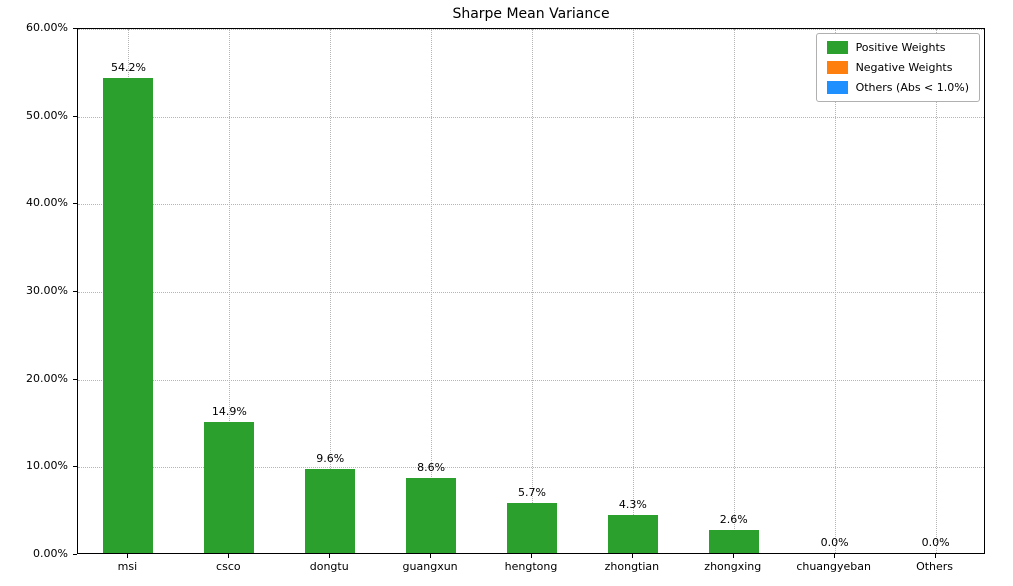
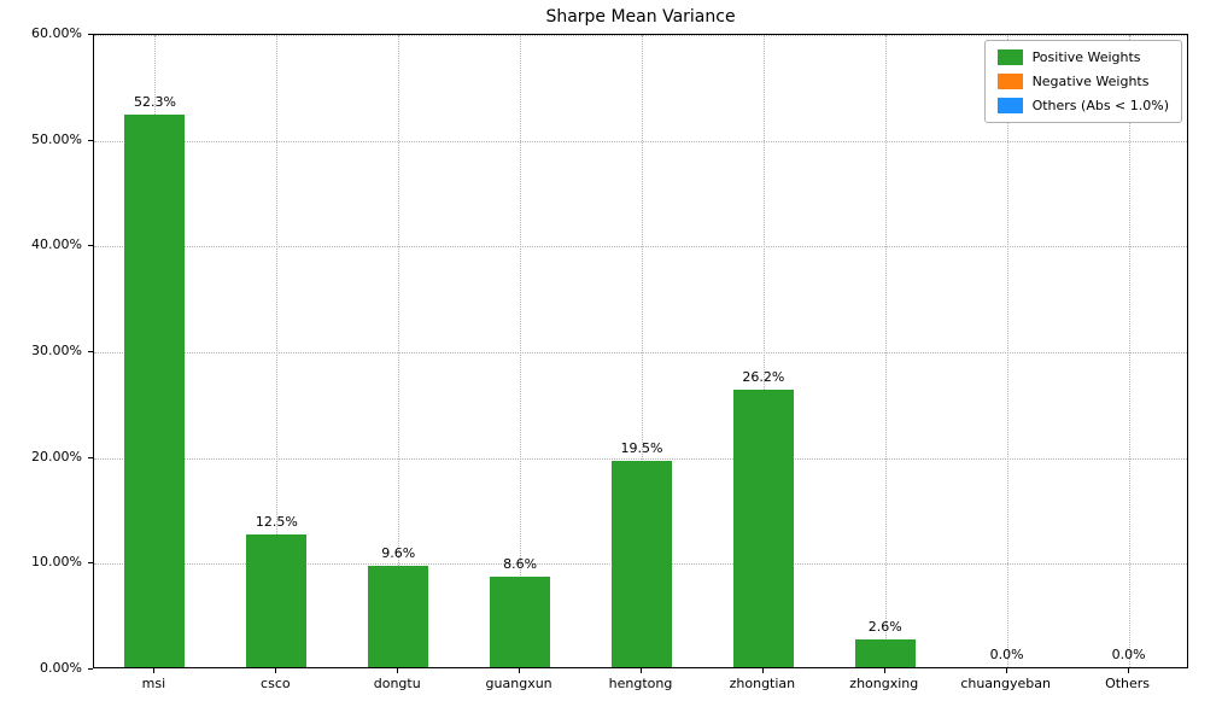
msi: 54.2% -> 52.3%
csco: 14.9% -> 12.5%
hengtong: 5.7% -> 19.5%
zhongtian: 4.3% -> 26.2%
